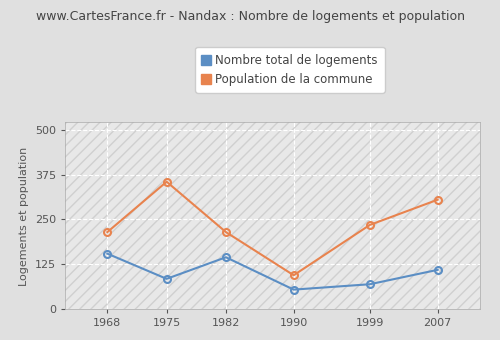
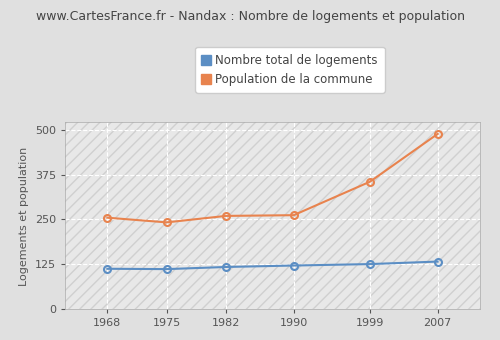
Nombre total de logements/1968: 155 -> 113
Population de la commune/1968: 215 -> 255
Nombre total de logements/1975: 85 -> 112
Population de la commune/1975: 355 -> 242
Nombre total de logements/1982: 145 -> 118
Population de la commune/1982: 215 -> 260
Nombre total de logements/1990: 55 -> 122
Population de la commune/1990: 95 -> 262
Nombre total de logements/1999: 70 -> 126
Population de la commune/1999: 235 -> 355
Nombre total de logements/2007: 110 -> 133
Population de la commune/2007: 305 -> 488
